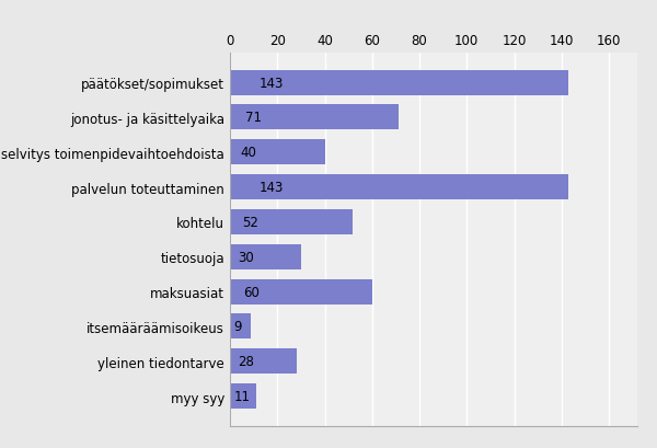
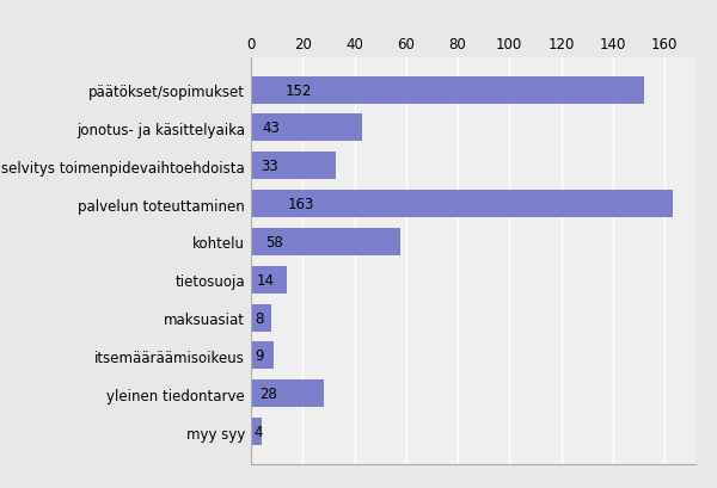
päätökset/sopimukset: 143 -> 152
jonotus- ja käsittelyaika: 71 -> 43
selvitys toimenpidevaihtoehdoista: 40 -> 33
palvelun toteuttaminen: 143 -> 163
kohtelu: 52 -> 58
tietosuoja: 30 -> 14
maksuasiat: 60 -> 8
myy syy: 11 -> 4
